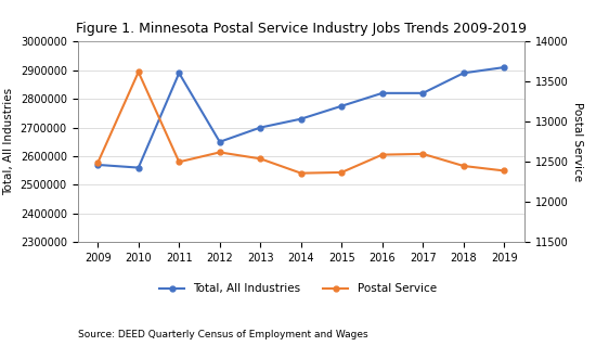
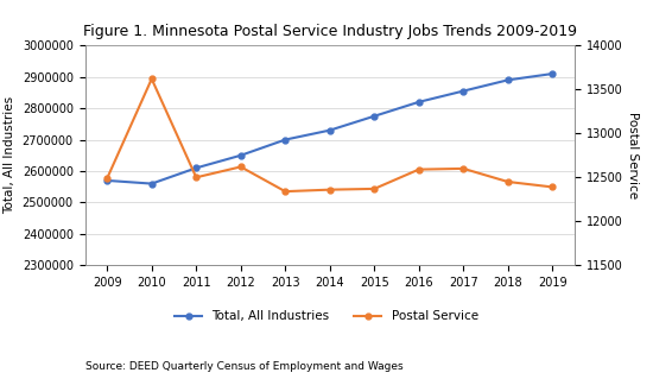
Total, All Industries/2011: 2890000 -> 2610000
Postal Service/2013: 12540 -> 12340
Total, All Industries/2017: 2820000 -> 2855000
